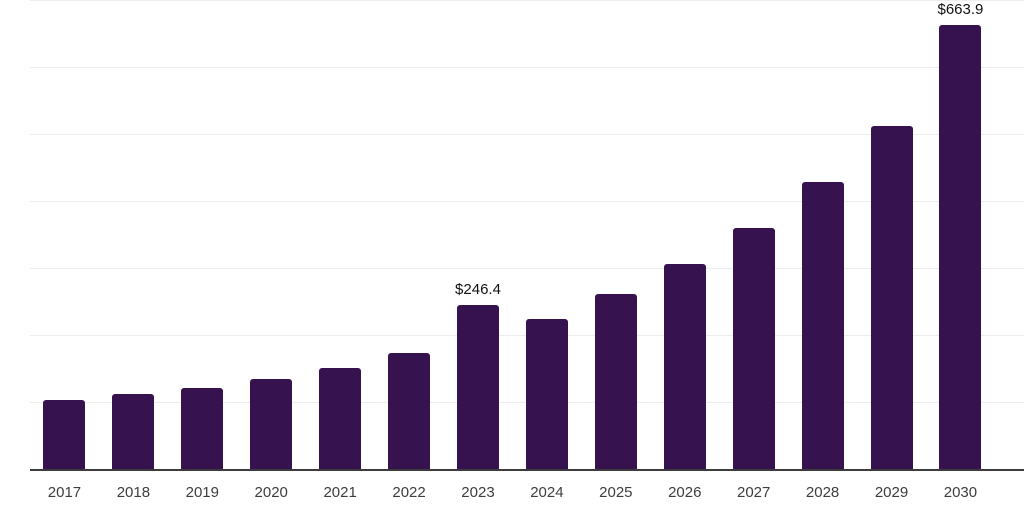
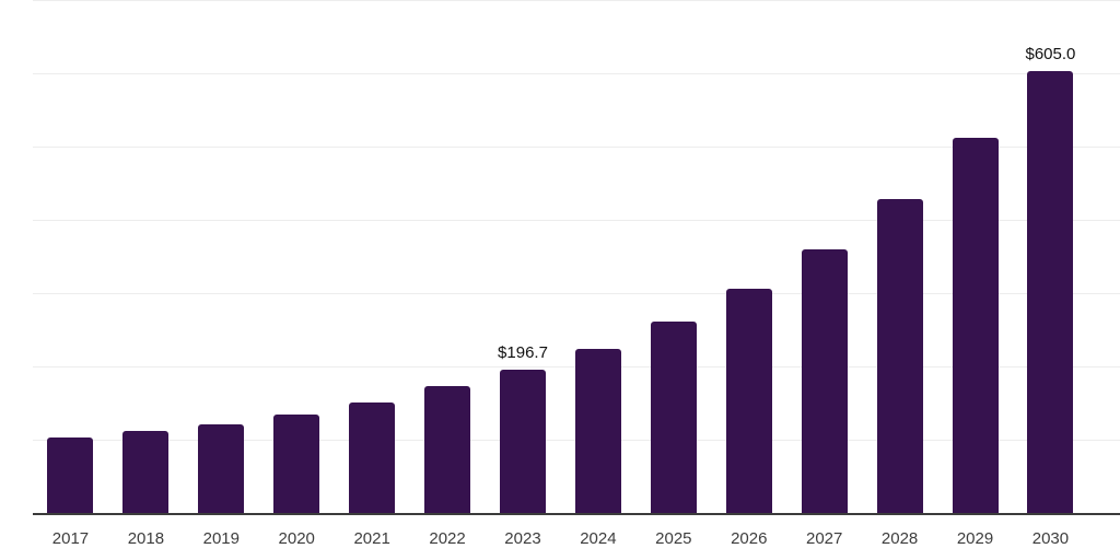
2023: $246.4 -> $196.7
2030: $663.9 -> $605.0
